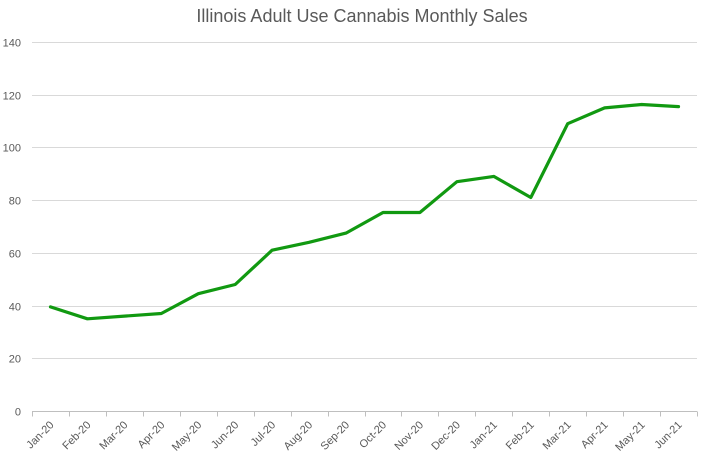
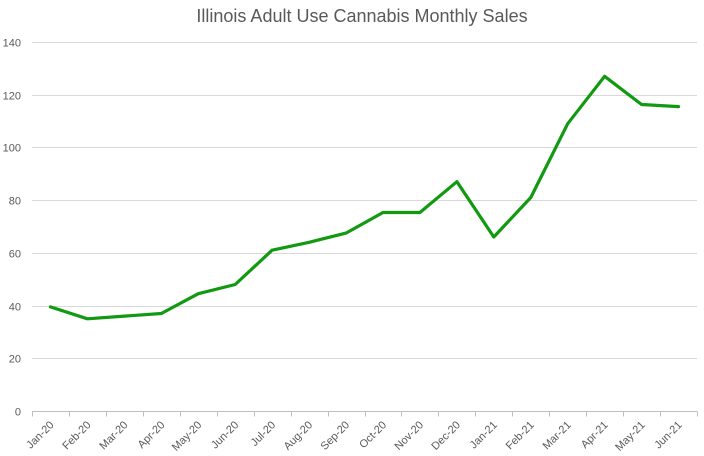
Jan-21: 89 -> 66
Apr-21: 115 -> 127
